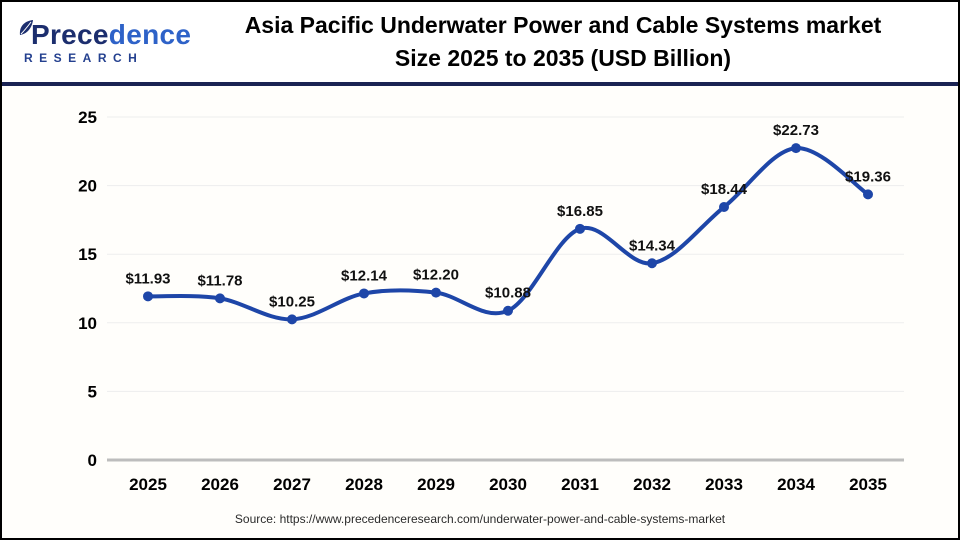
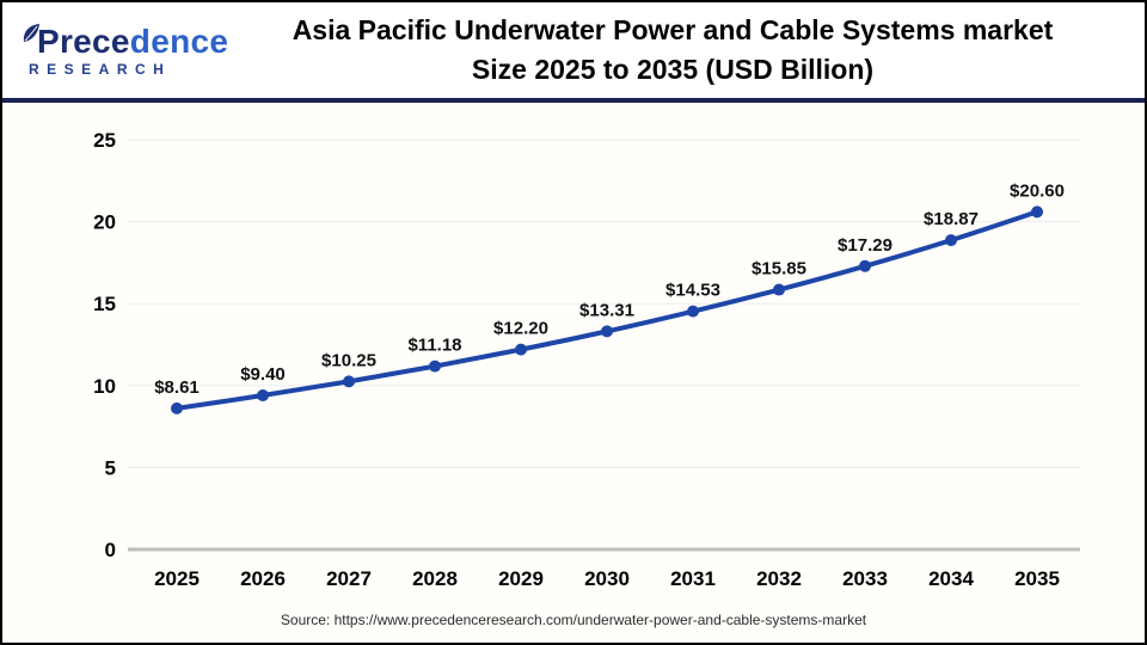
2025: $11.93 -> $8.61
2026: $11.78 -> $9.40
2028: $12.14 -> $11.18
2030: $10.88 -> $13.31
2031: $16.85 -> $14.53
2032: $14.34 -> $15.85
2033: $18.44 -> $17.29
2034: $22.73 -> $18.87
2035: $19.36 -> $20.60
